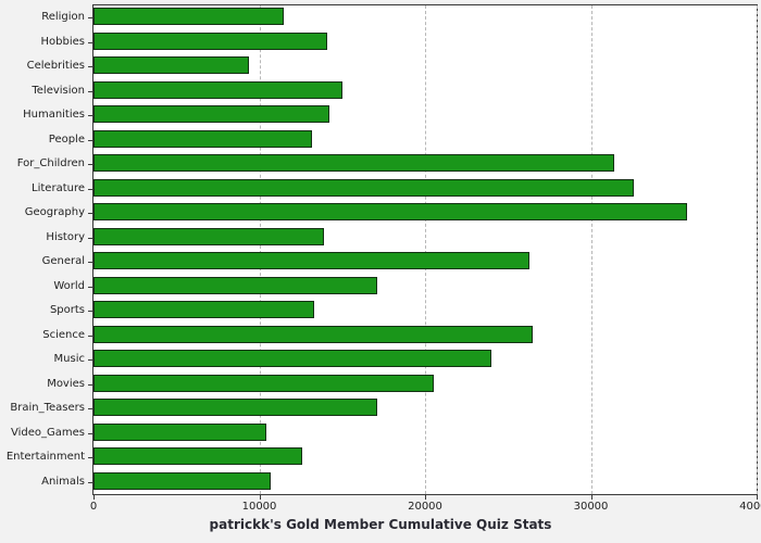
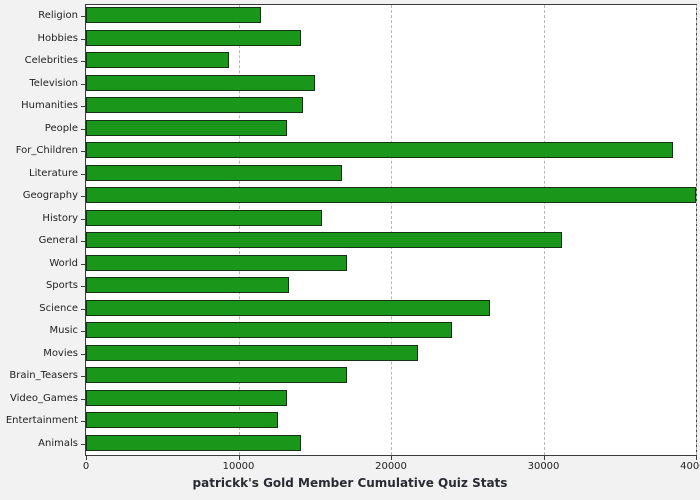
For_Children: 31400 -> 38500
Literature: 32600 -> 16800
Geography: 35800 -> 40000
History: 13900 -> 15500
General: 26300 -> 31200
Movies: 20500 -> 21800
Video_Games: 10400 -> 13200
Animals: 10700 -> 14100
